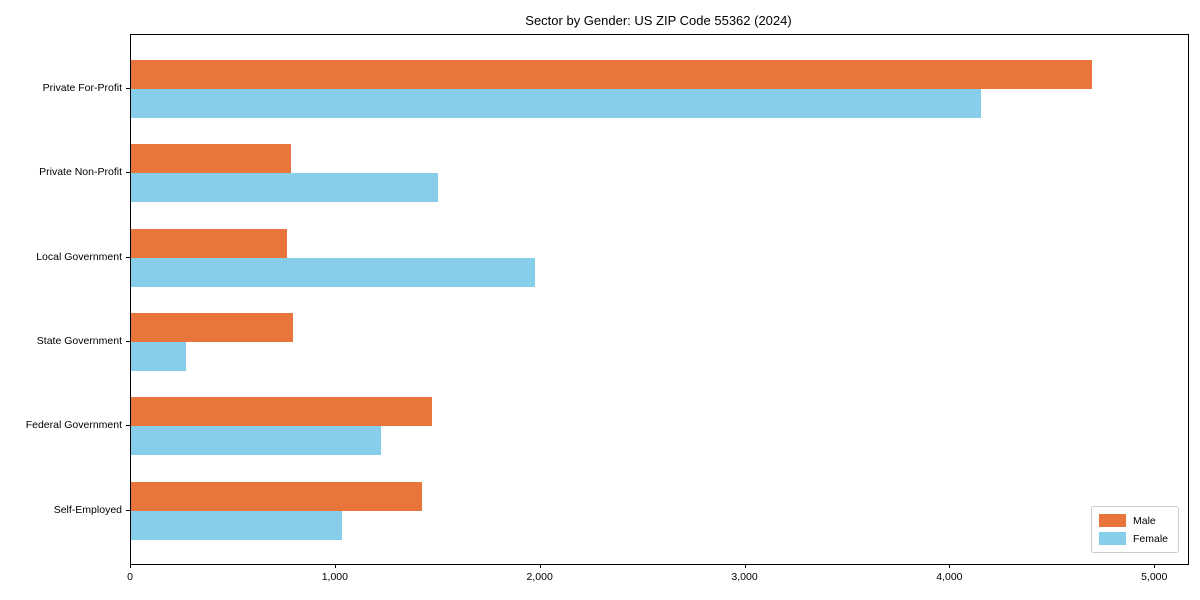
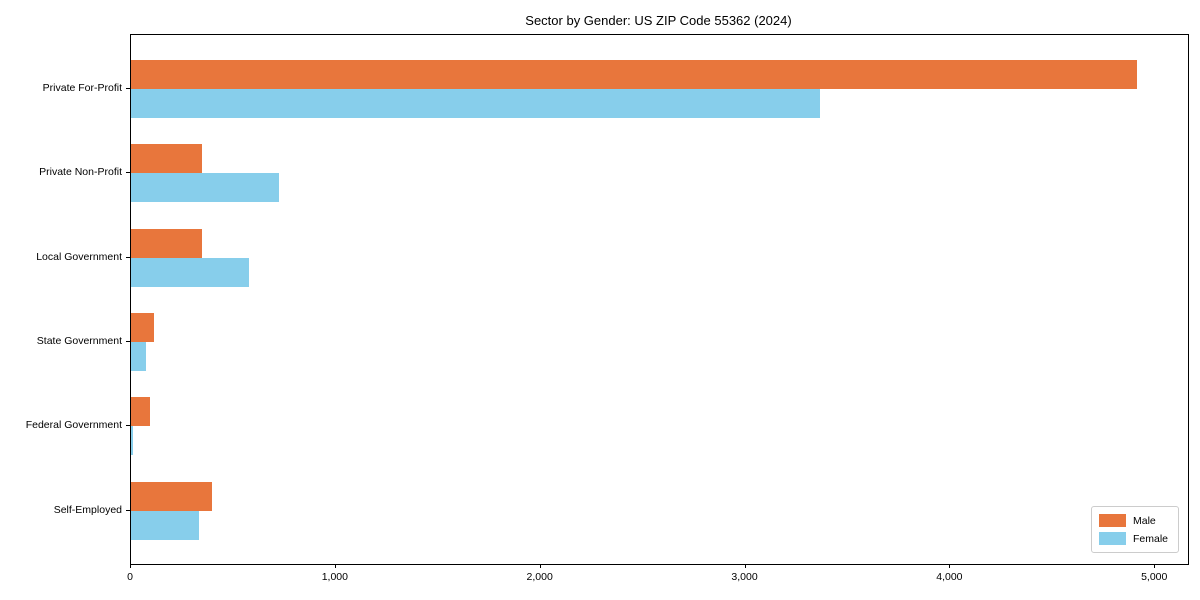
Male/Private For-Profit: 4690 -> 4910
Female/Private For-Profit: 4150 -> 3360
Male/Private Non-Profit: 780 -> 350
Female/Private Non-Profit: 1500 -> 720
Male/Local Government: 760 -> 350
Female/Local Government: 1970 -> 580
Male/State Government: 790 -> 110
Female/State Government: 270 -> 70
Male/Federal Government: 1470 -> 90
Female/Federal Government: 1220 -> 10
Male/Self-Employed: 1420 -> 390
Female/Self-Employed: 1030 -> 330
